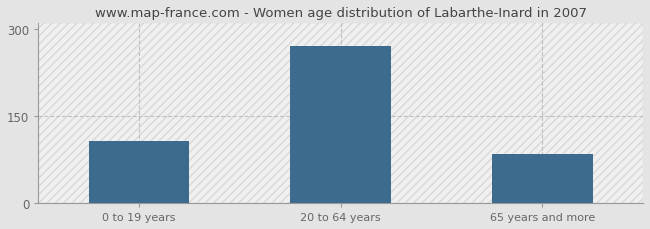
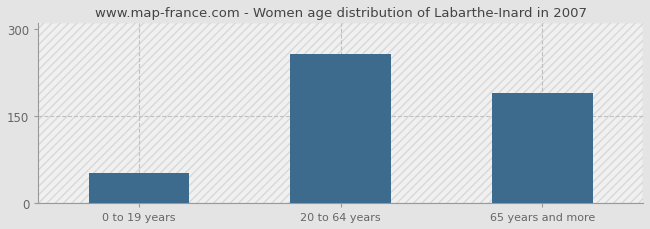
0 to 19 years: 107 -> 52
20 to 64 years: 270 -> 256
65 years and more: 85 -> 190
